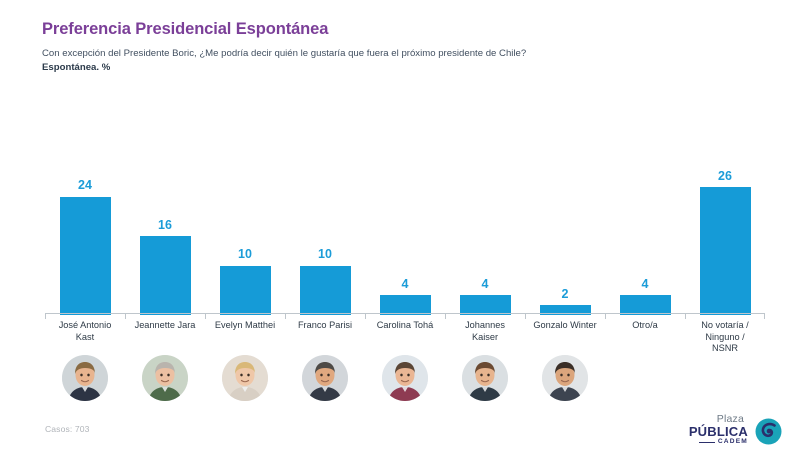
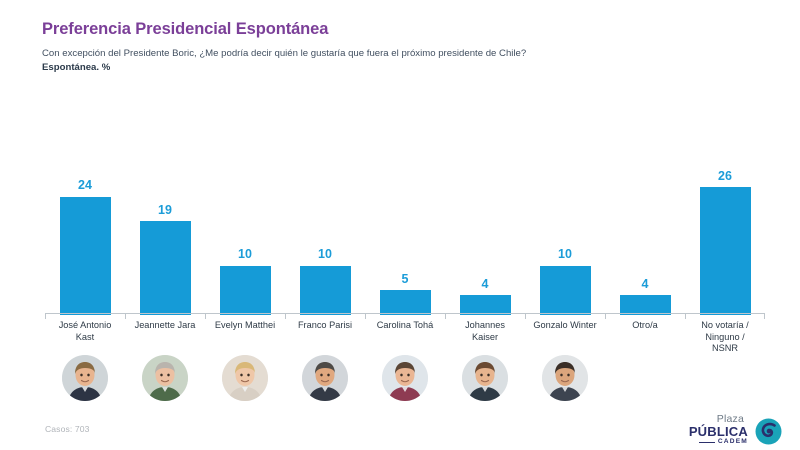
Jeannette Jara: 16 -> 19
Carolina Tohá: 4 -> 5
Gonzalo Winter: 2 -> 10
